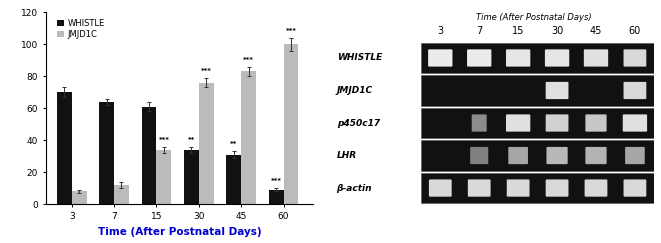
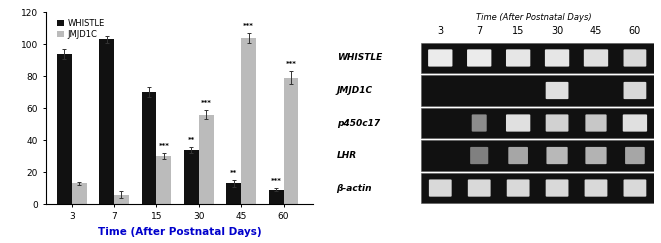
WHISTLE/3: 70 -> 94
JMJD1C/3: 8 -> 13
WHISTLE/7: 64 -> 103
JMJD1C/7: 12 -> 6
WHISTLE/15: 61 -> 70
JMJD1C/15: 34 -> 30
JMJD1C/30: 76 -> 56
WHISTLE/45: 31 -> 13
JMJD1C/45: 83 -> 104
JMJD1C/60: 100 -> 79
